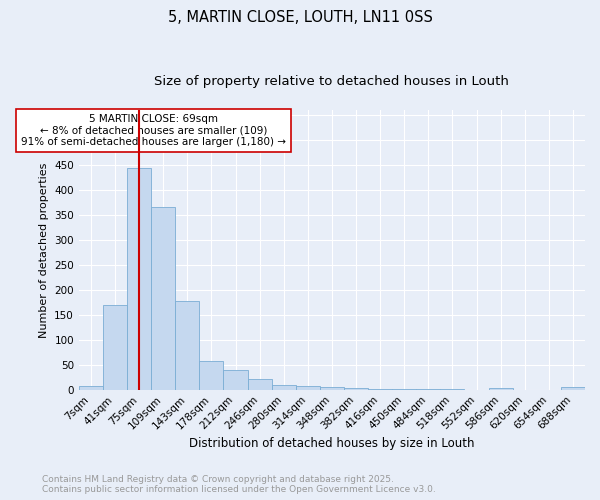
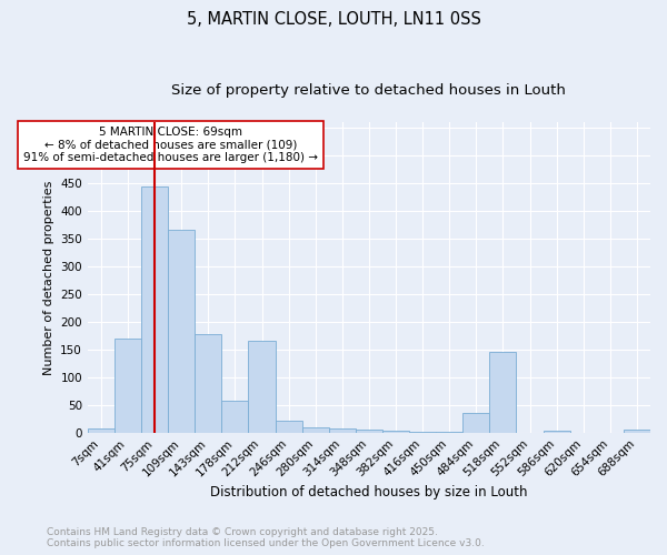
212sqm: 40 -> 165
484sqm: 2 -> 35
518sqm: 1 -> 145
